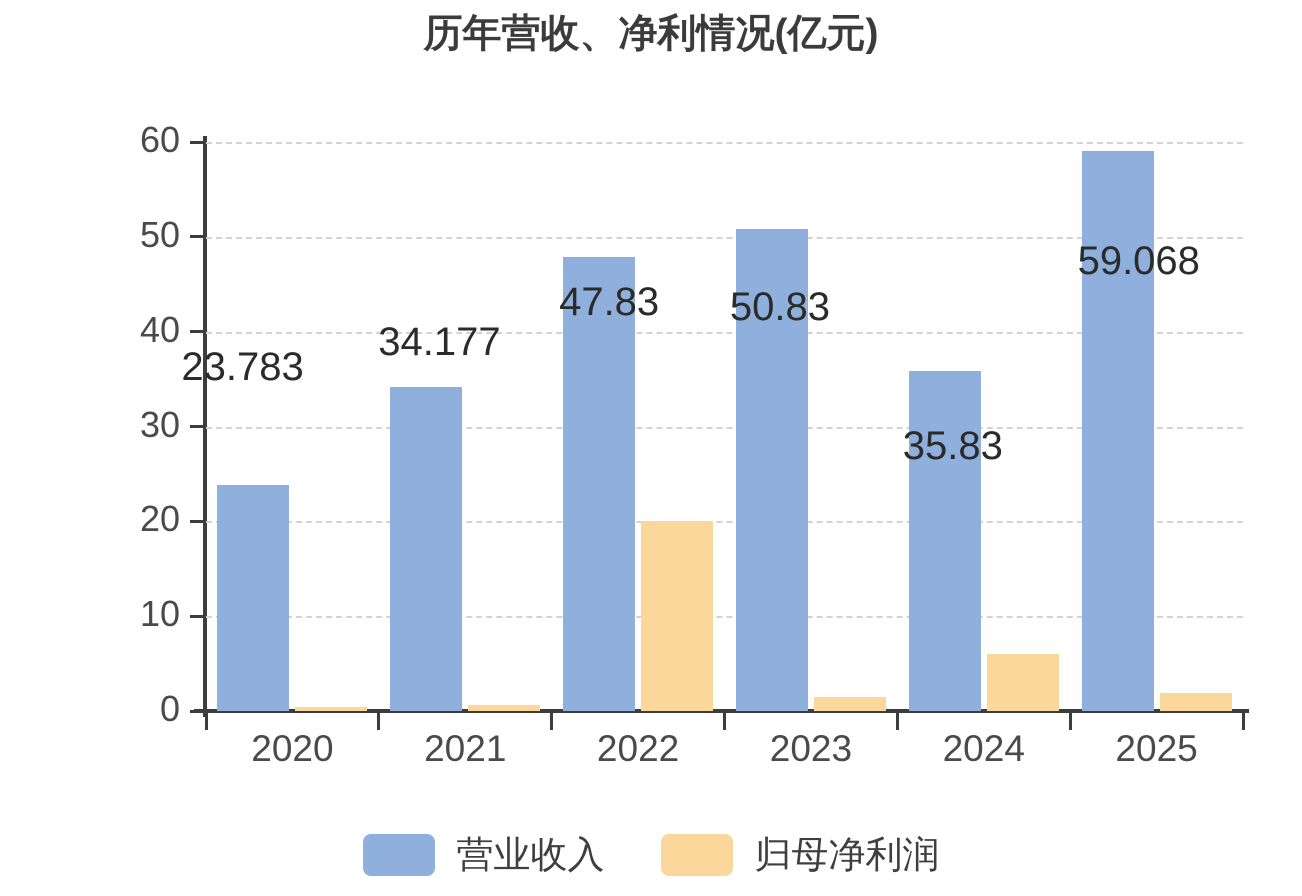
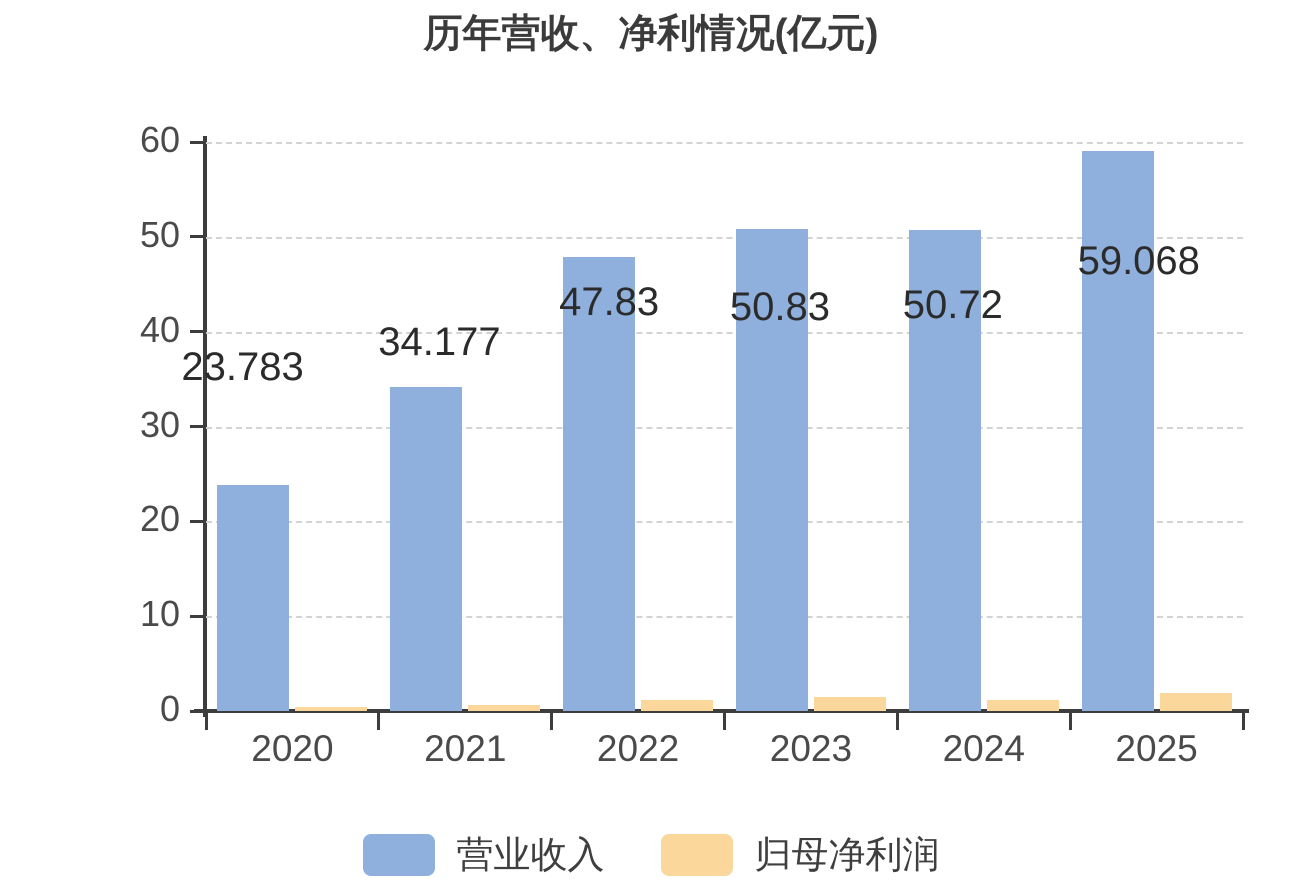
归母净利润/2022: 20 -> 1
营业收入/2024: 35.83 -> 50.72
归母净利润/2024: 6 -> 1
